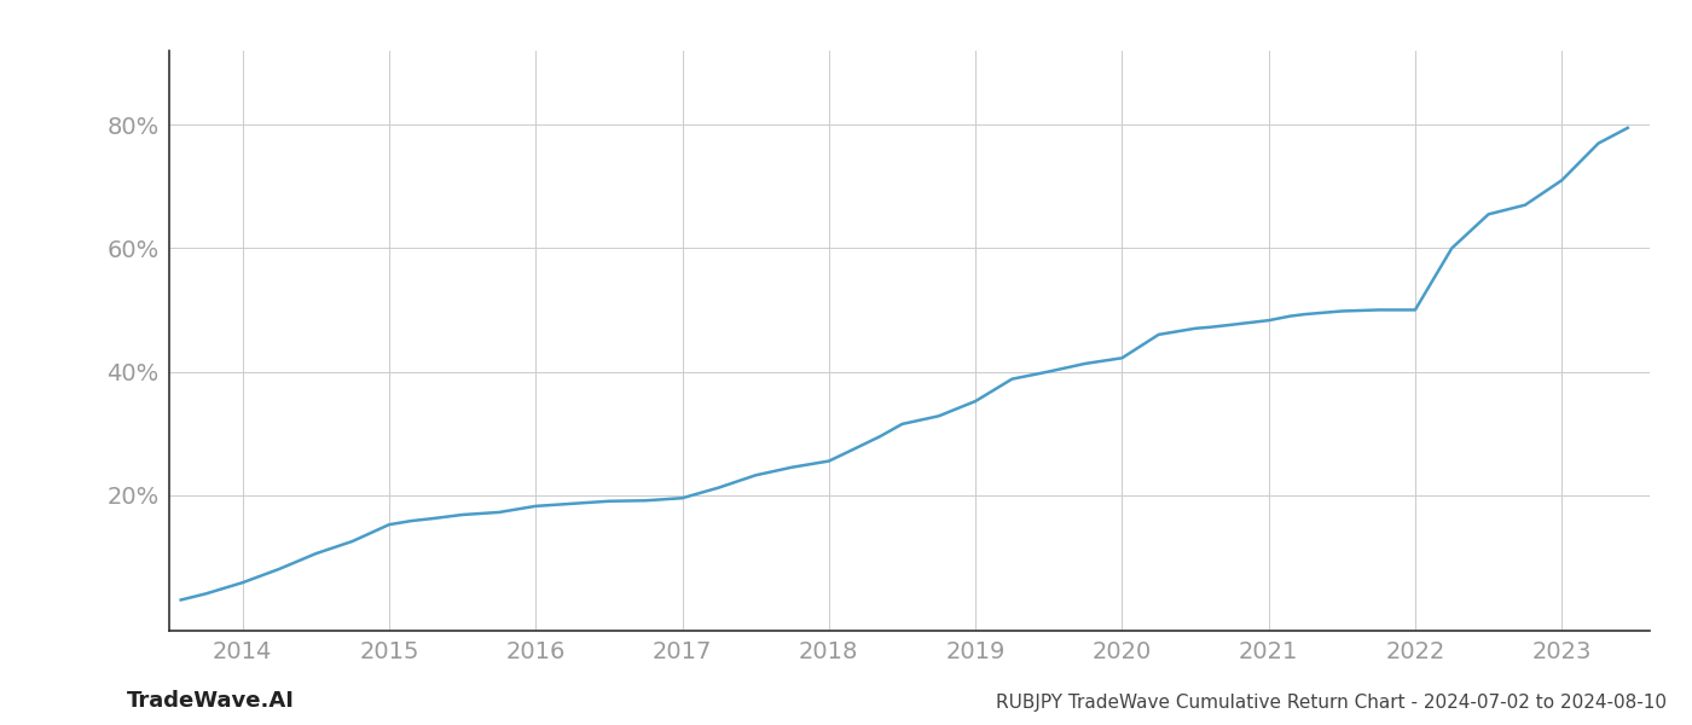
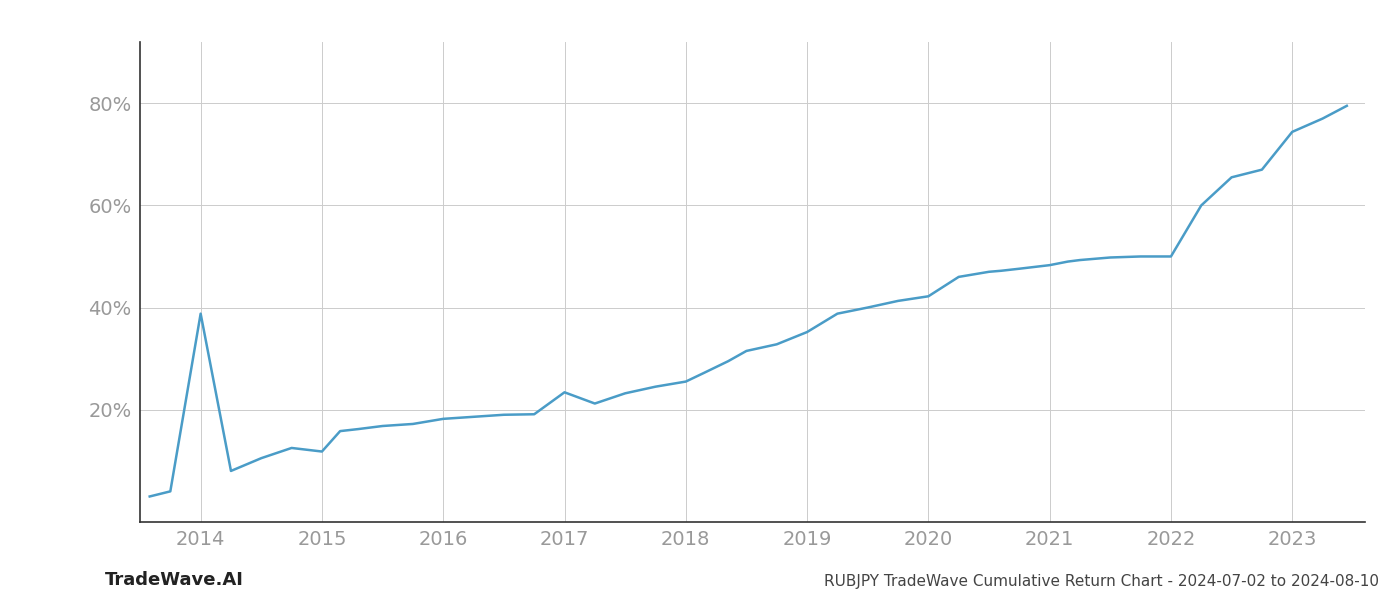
2014: 5.8% -> 38.8%
2015: 15.2% -> 11.8%
2017: 19.5% -> 23.4%
2023: 71.0% -> 74.4%
